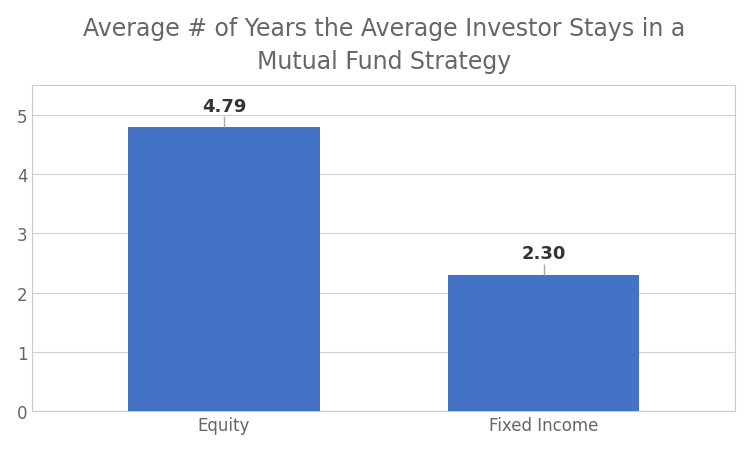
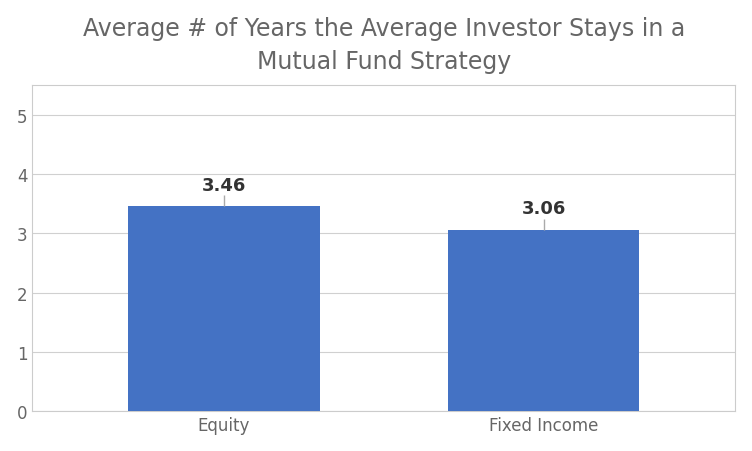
Equity: 4.79 -> 3.46
Fixed Income: 2.30 -> 3.06
